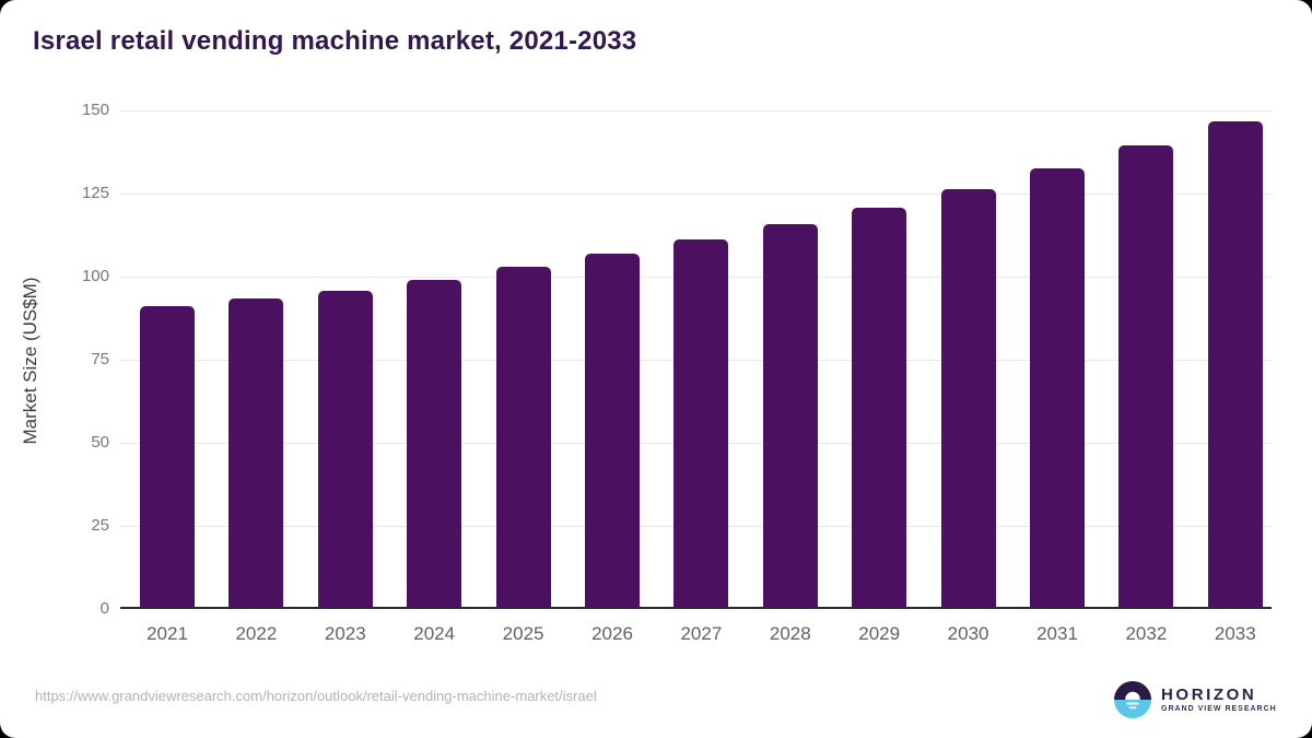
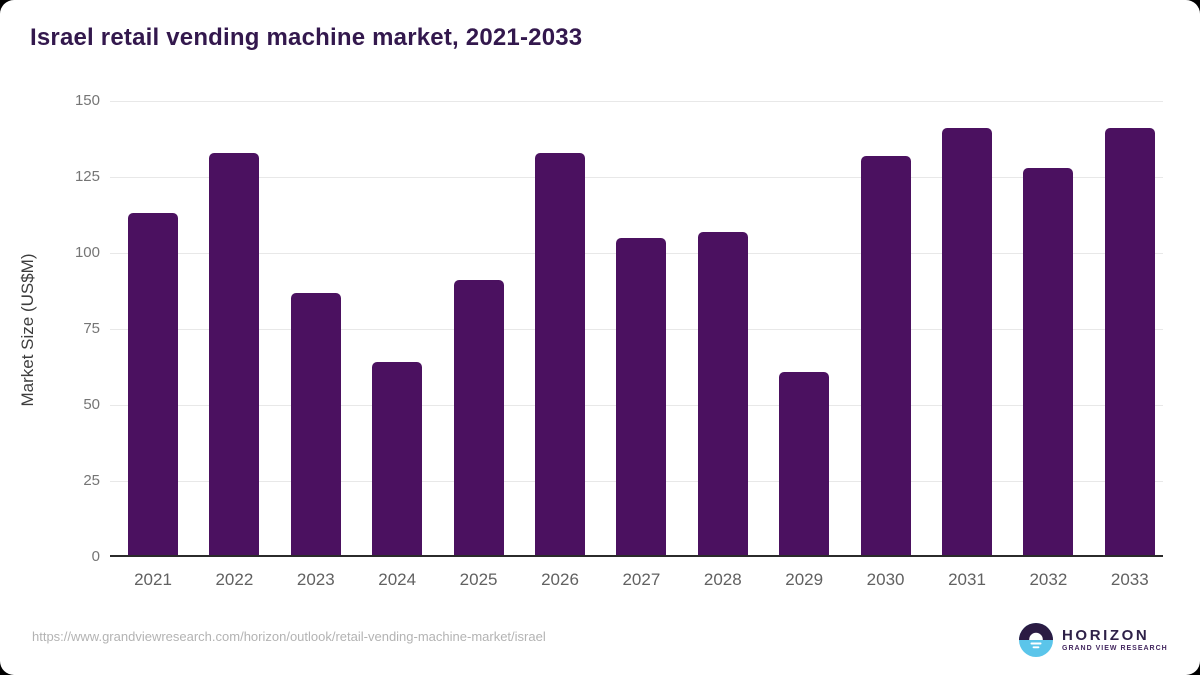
2021: 91 -> 113
2022: 94 -> 133
2023: 96 -> 87
2024: 99 -> 64
2025: 103 -> 91
2026: 107 -> 133
2027: 111 -> 105
2028: 116 -> 107
2029: 121 -> 61
2030: 126 -> 132
2031: 133 -> 141
2032: 139 -> 128
2033: 147 -> 141
